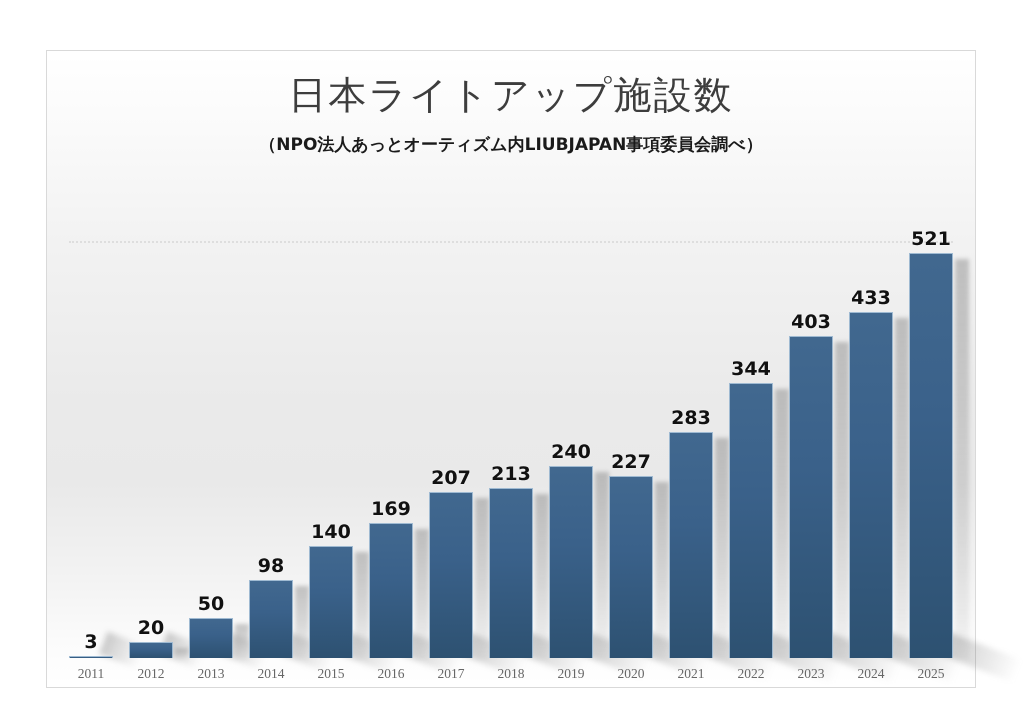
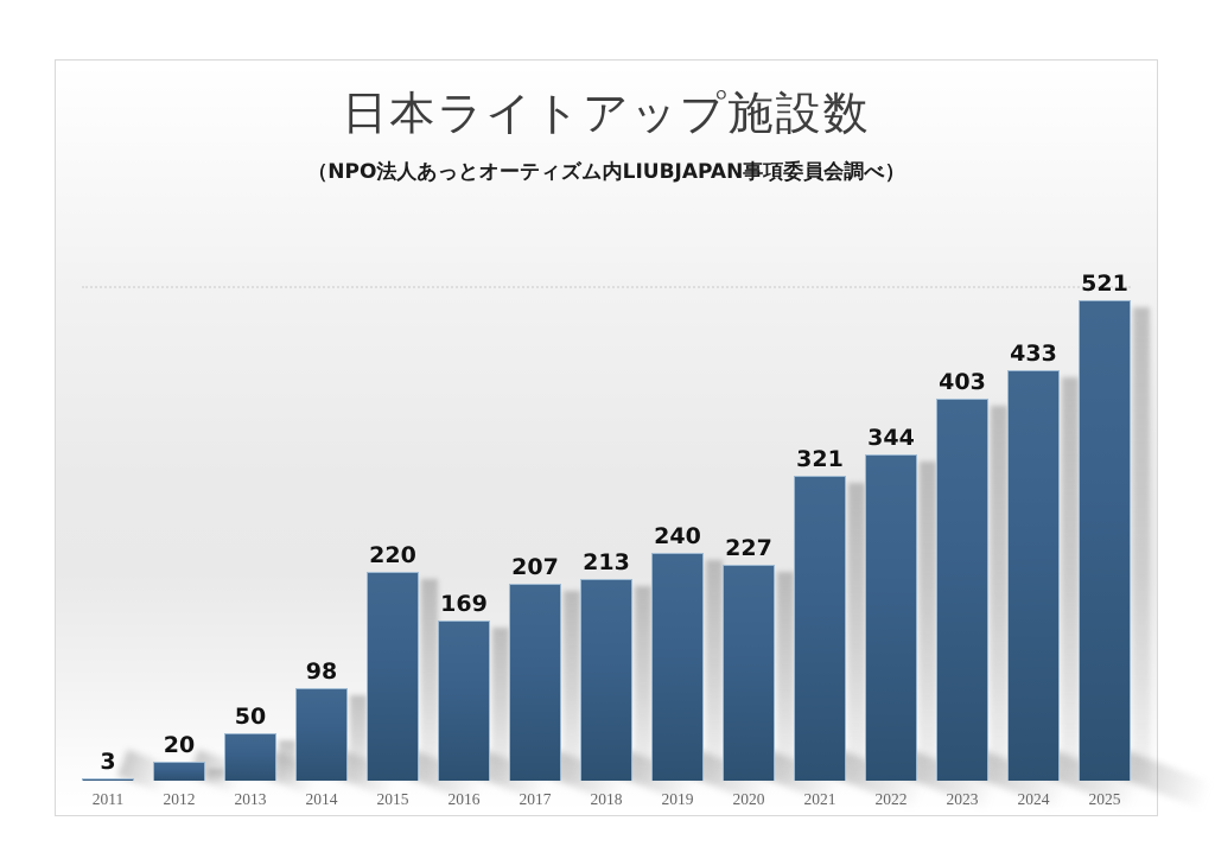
2015: 140 -> 220
2021: 283 -> 321
